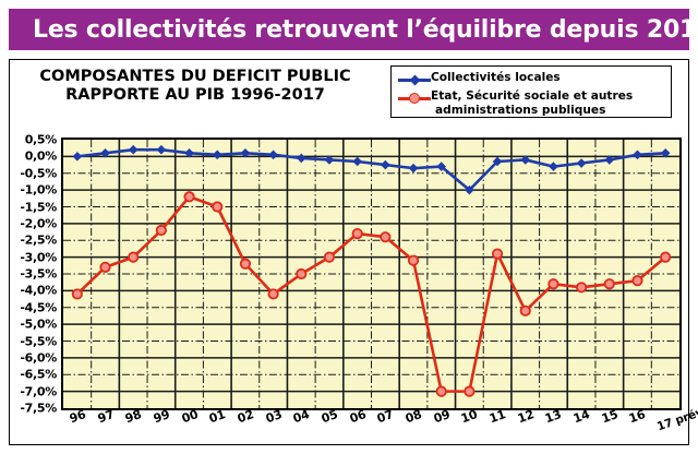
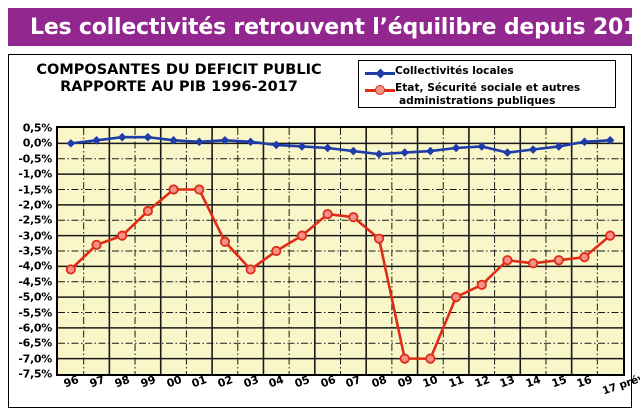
Etat, Sécurité sociale et autres administrations publiques/00: -1,2% -> -1,5%
Collectivités locales/10: -1,0% -> -0,2%
Etat, Sécurité sociale et autres administrations publiques/11: -2,9% -> -5,0%
